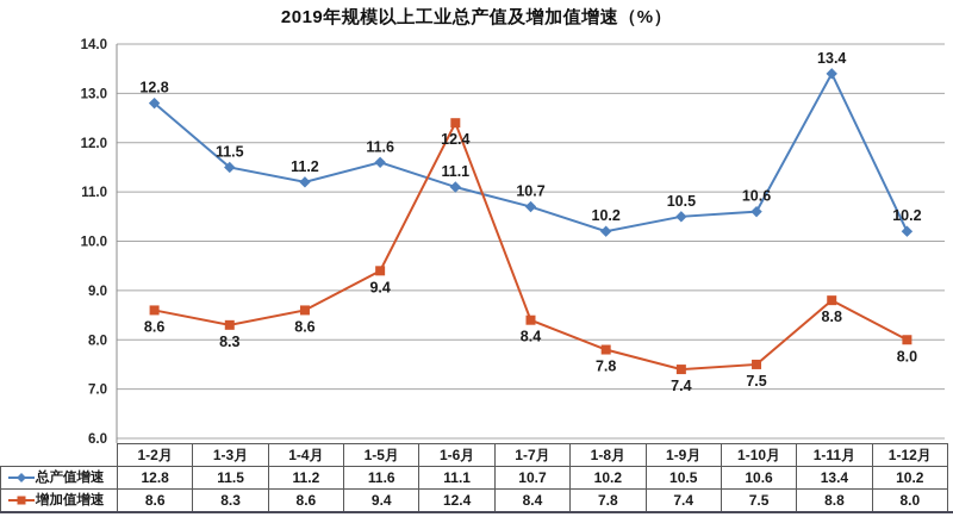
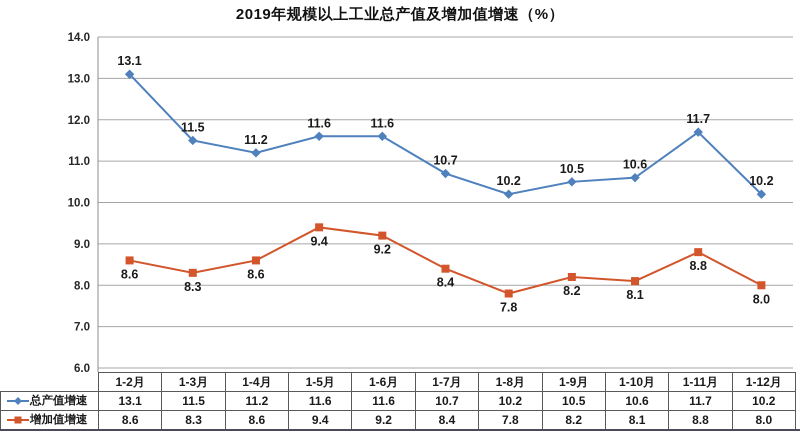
总产值增速/1-2月: 12.8 -> 13.1
总产值增速/1-6月: 11.1 -> 11.6
增加值增速/1-6月: 12.4 -> 9.2
增加值增速/1-9月: 7.4 -> 8.2
增加值增速/1-10月: 7.5 -> 8.1
总产值增速/1-11月: 13.4 -> 11.7
